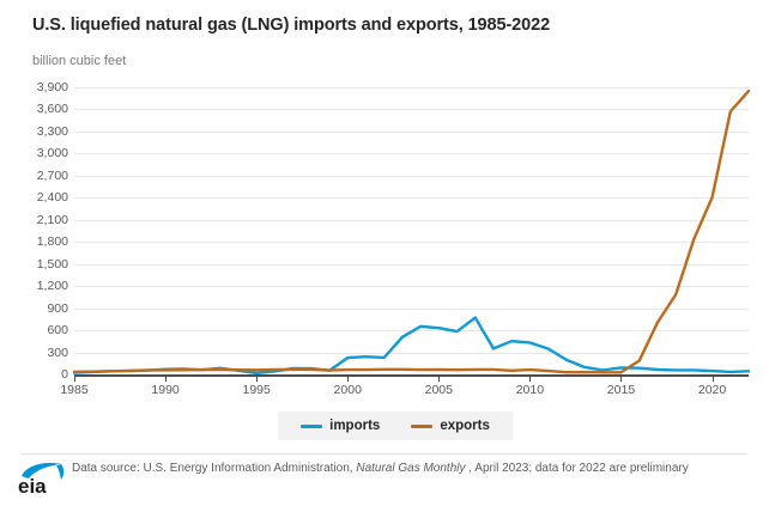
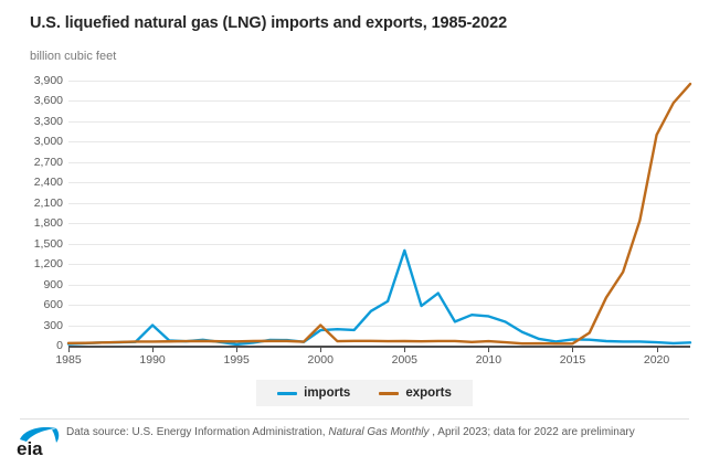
imports/1990: 100 -> 300
exports/2000: 100 -> 300
imports/2005: 600 -> 1400
exports/2020: 2400 -> 3100
